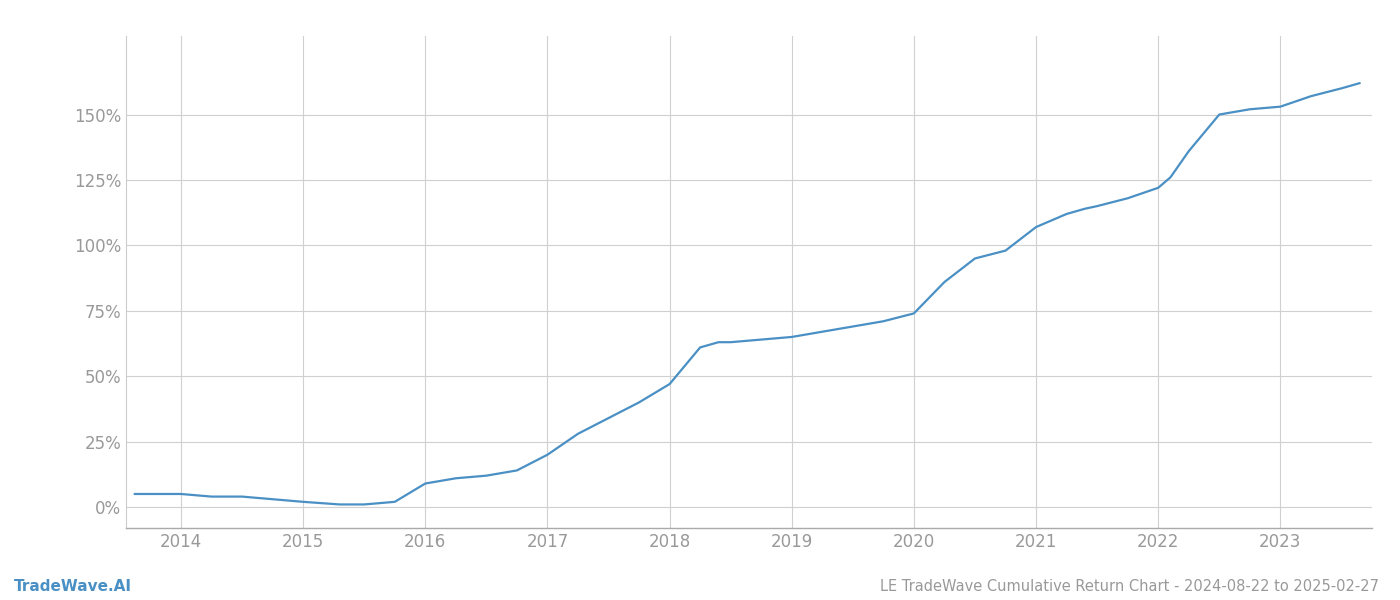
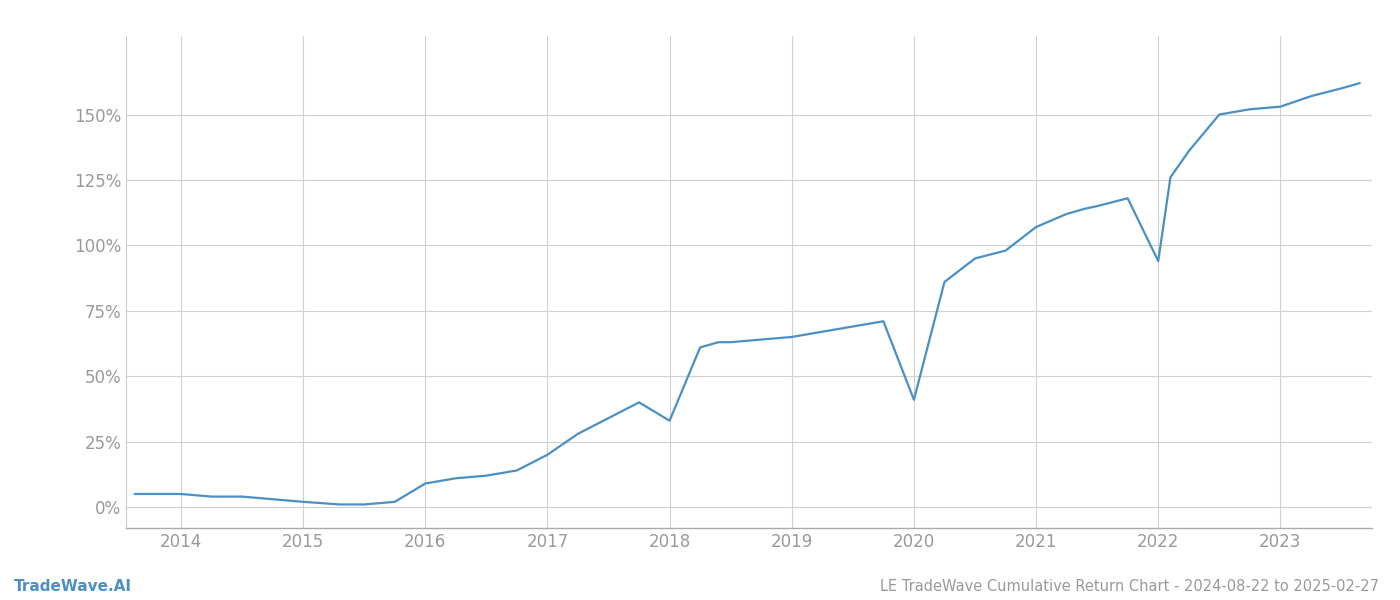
2018: 47.0% -> 33.0%
2020: 74.0% -> 41.0%
2022: 122.0% -> 94.0%
